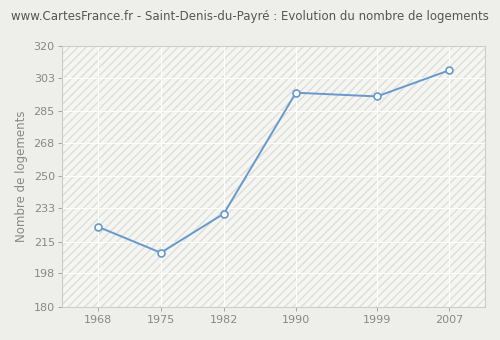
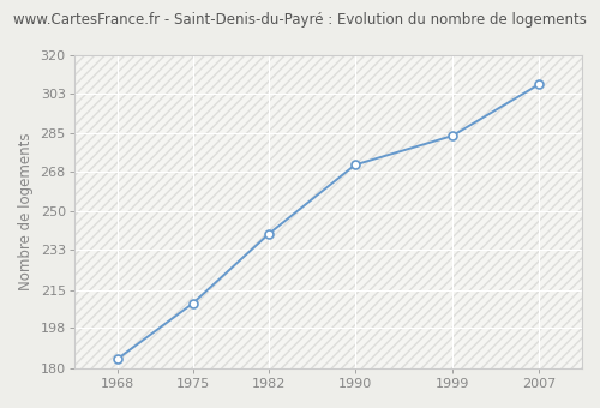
1968: 223 -> 184
1982: 230 -> 240
1990: 295 -> 271
1999: 293 -> 284
